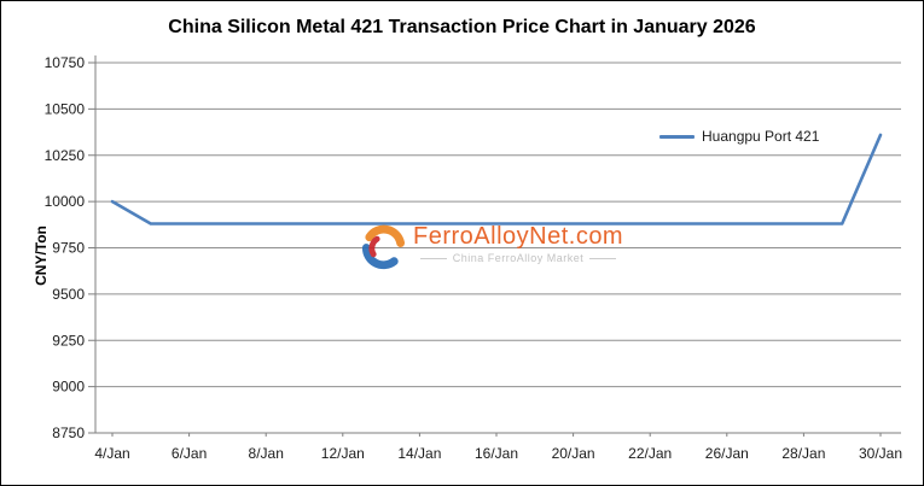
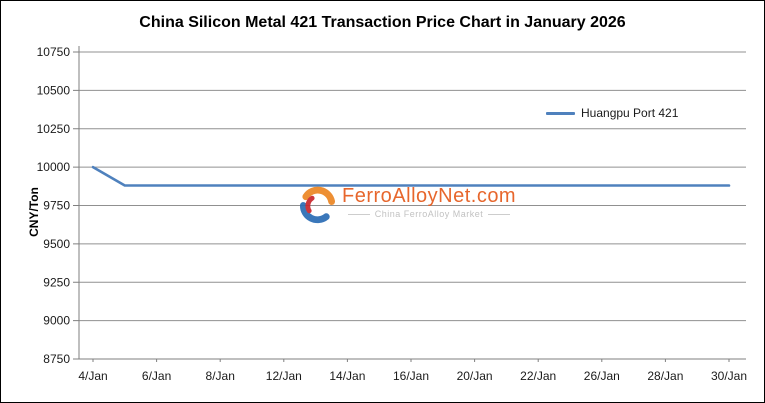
30/Jan: 10360 -> 9880
